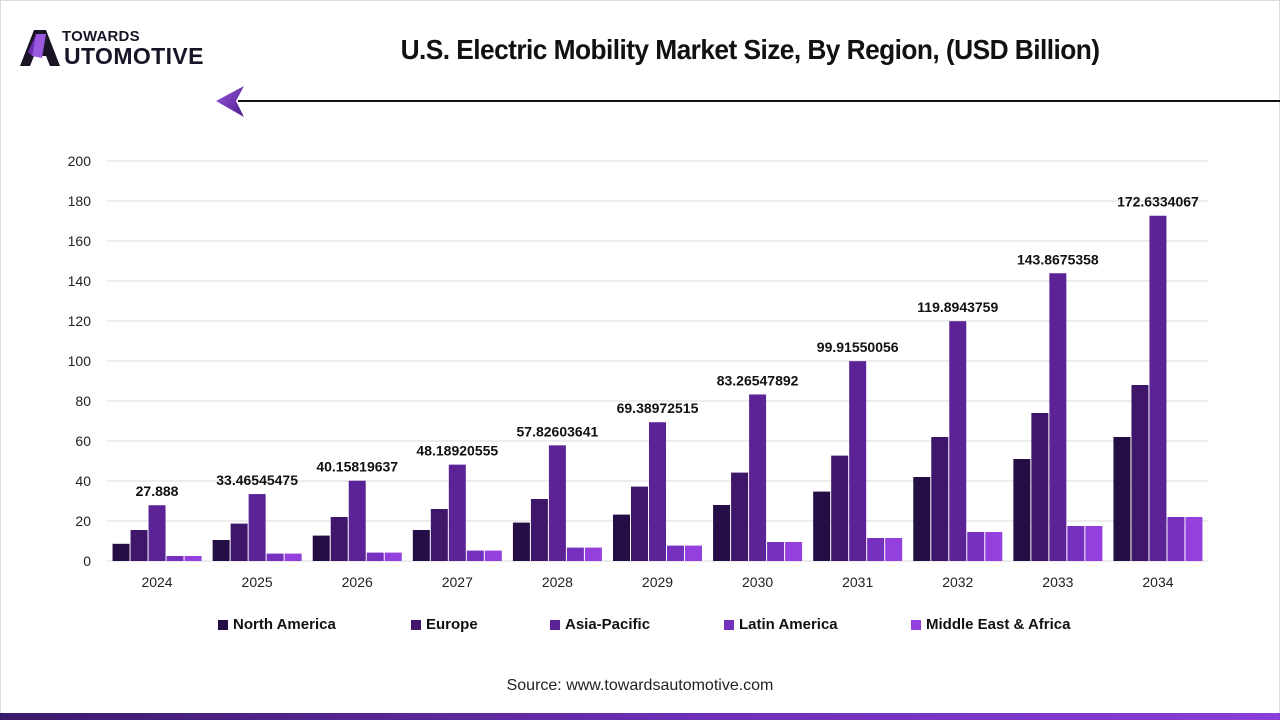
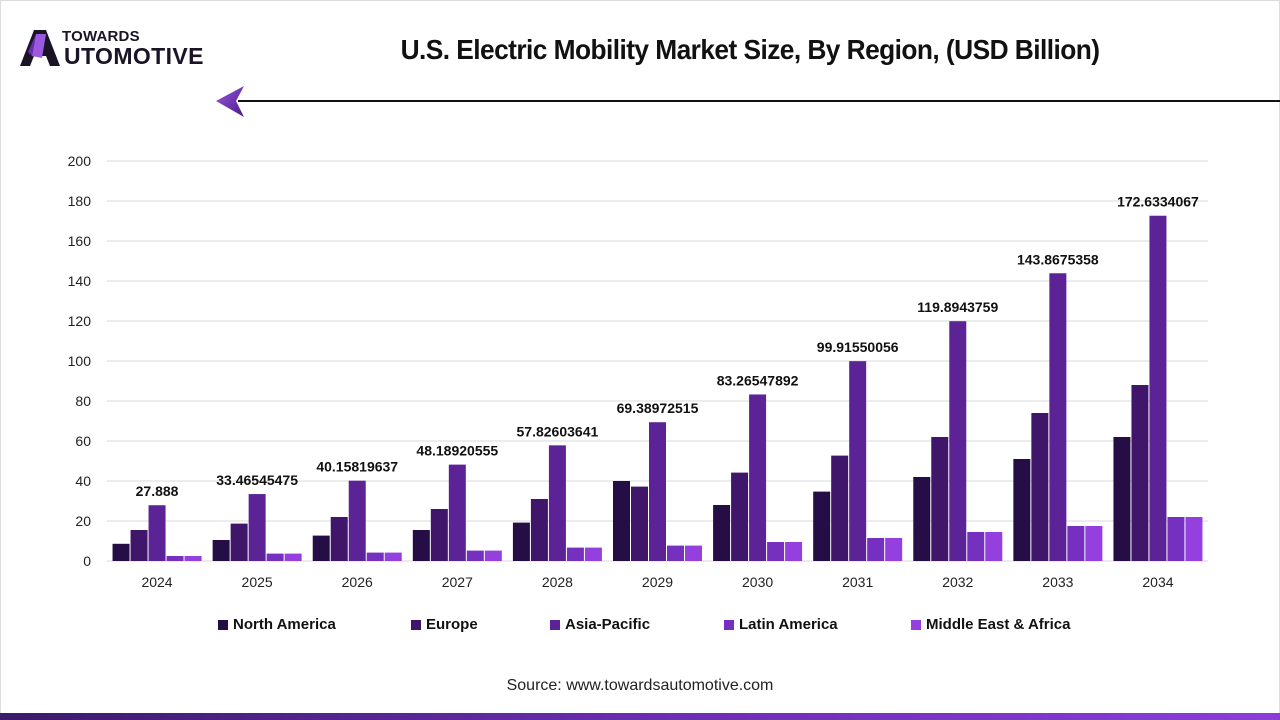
North America/2029: 23 -> 40
